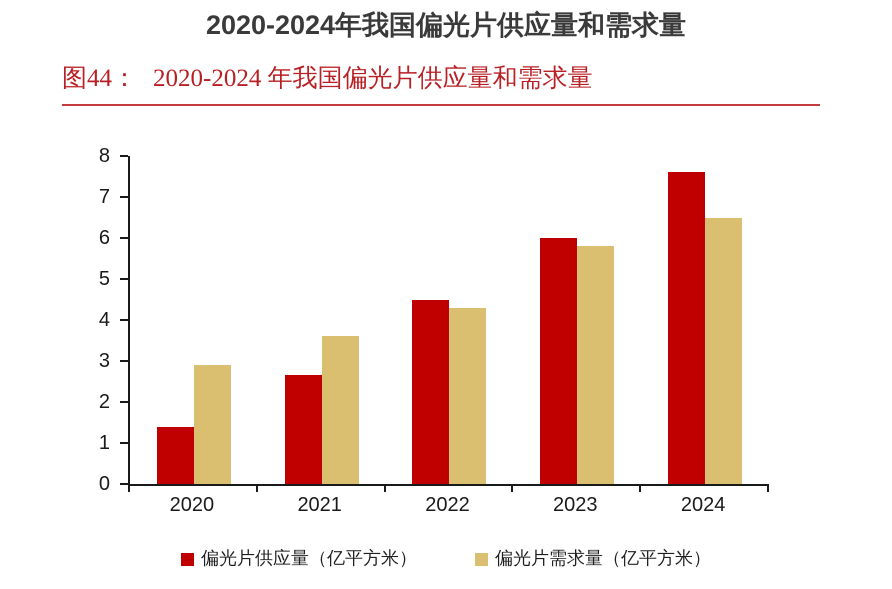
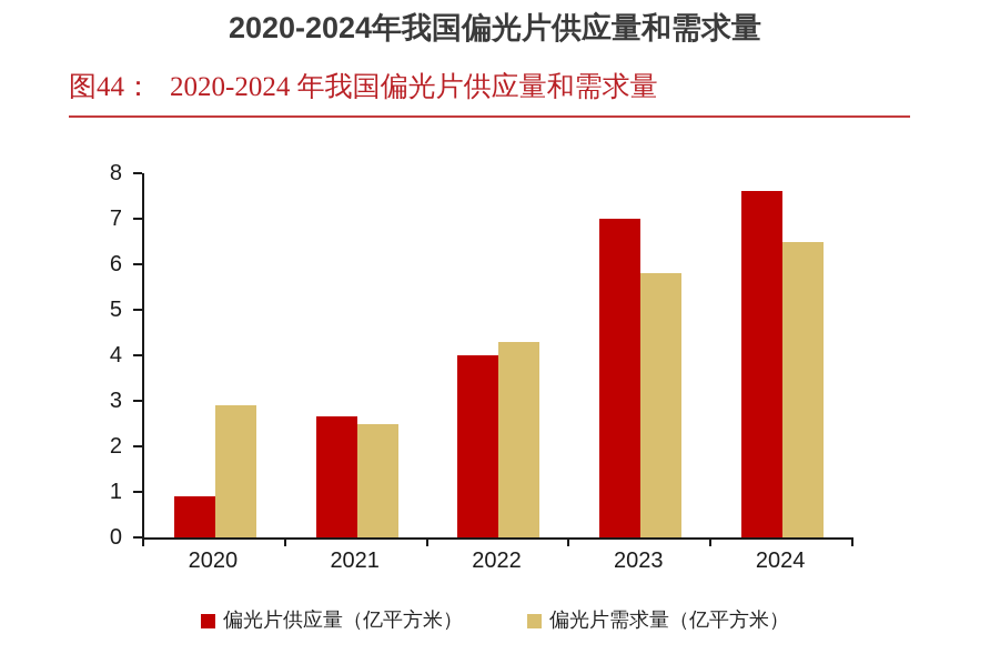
偏光片供应量（亿平方米）/2020: 1.4 -> 0.9
偏光片需求量（亿平方米）/2021: 3.6 -> 2.5
偏光片供应量（亿平方米）/2022: 4.5 -> 4.0
偏光片供应量（亿平方米）/2023: 6.0 -> 7.0
